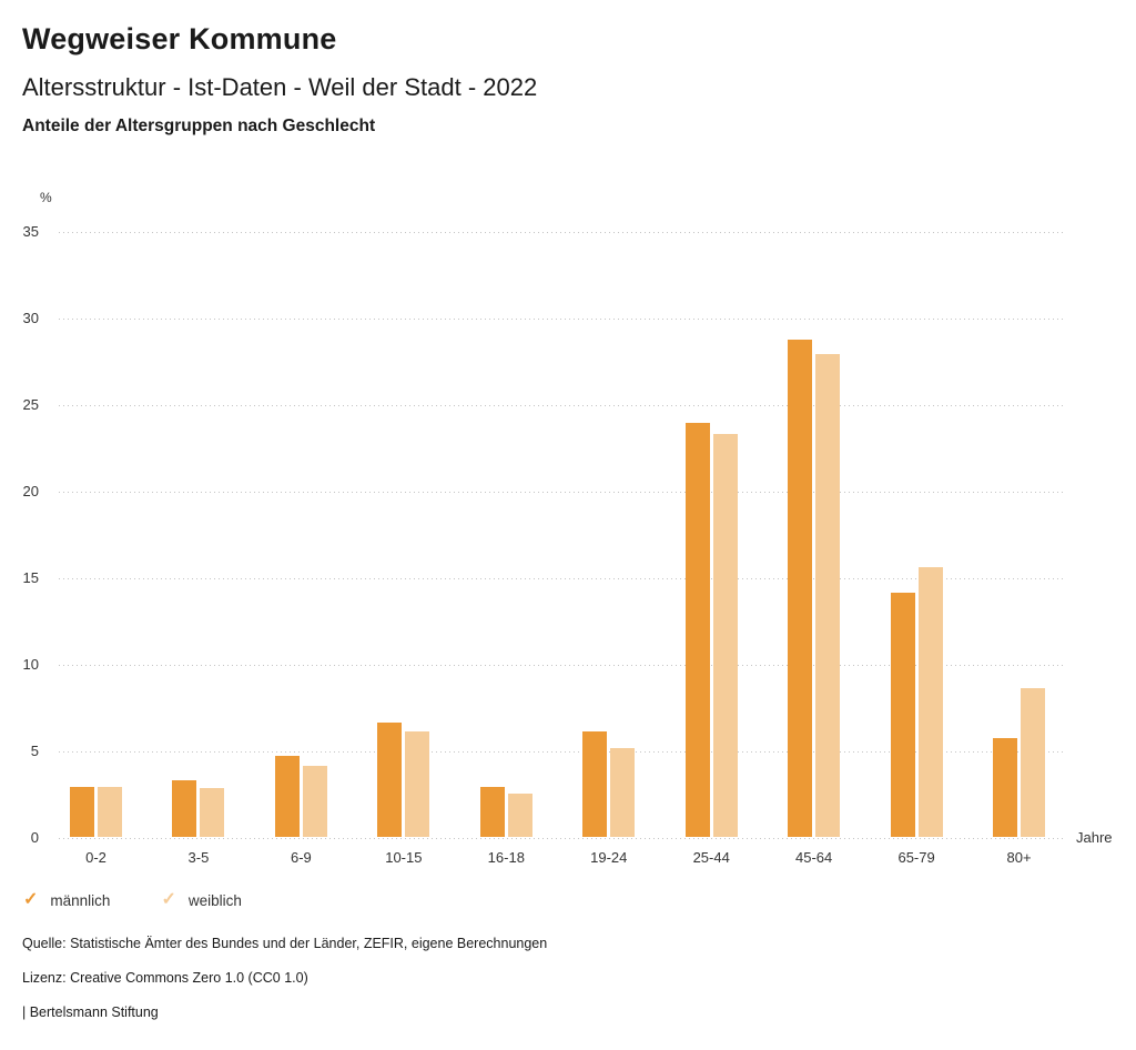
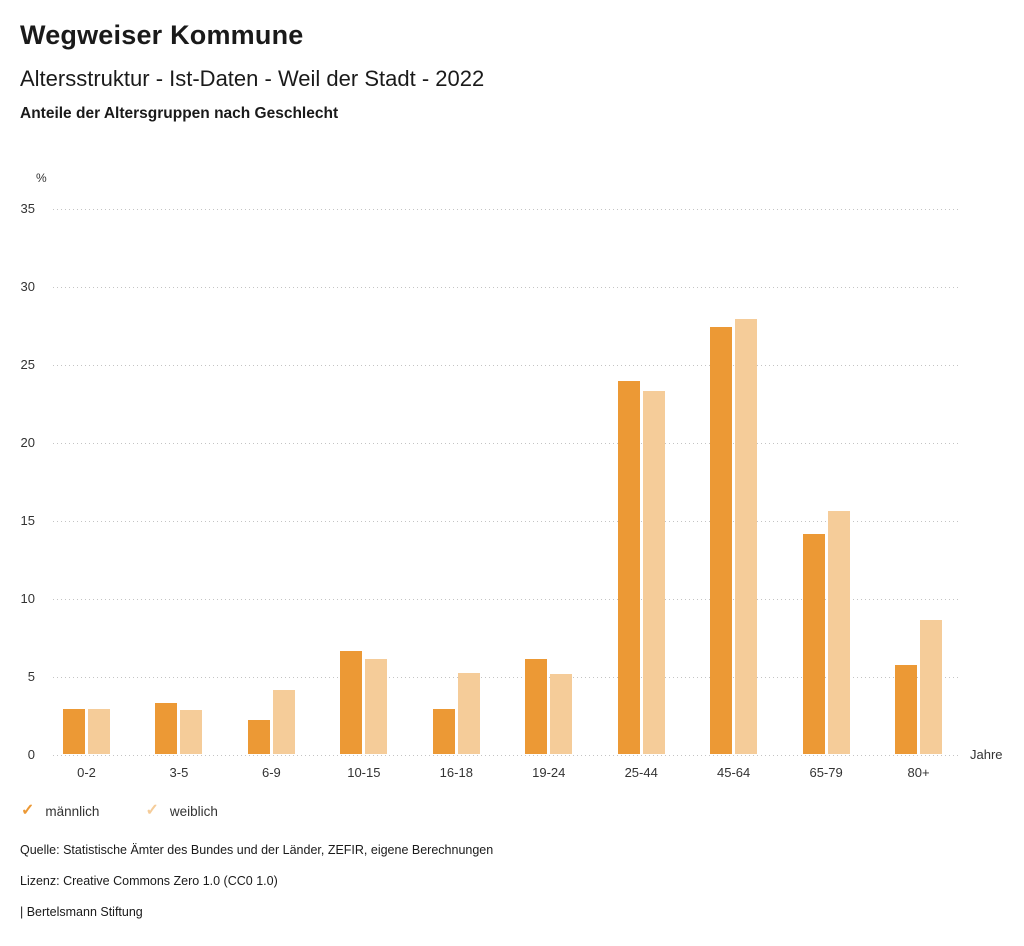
männlich/6-9: 4.7 -> 2.2
weiblich/16-18: 2.5 -> 5.2
männlich/45-64: 28.7 -> 27.4
